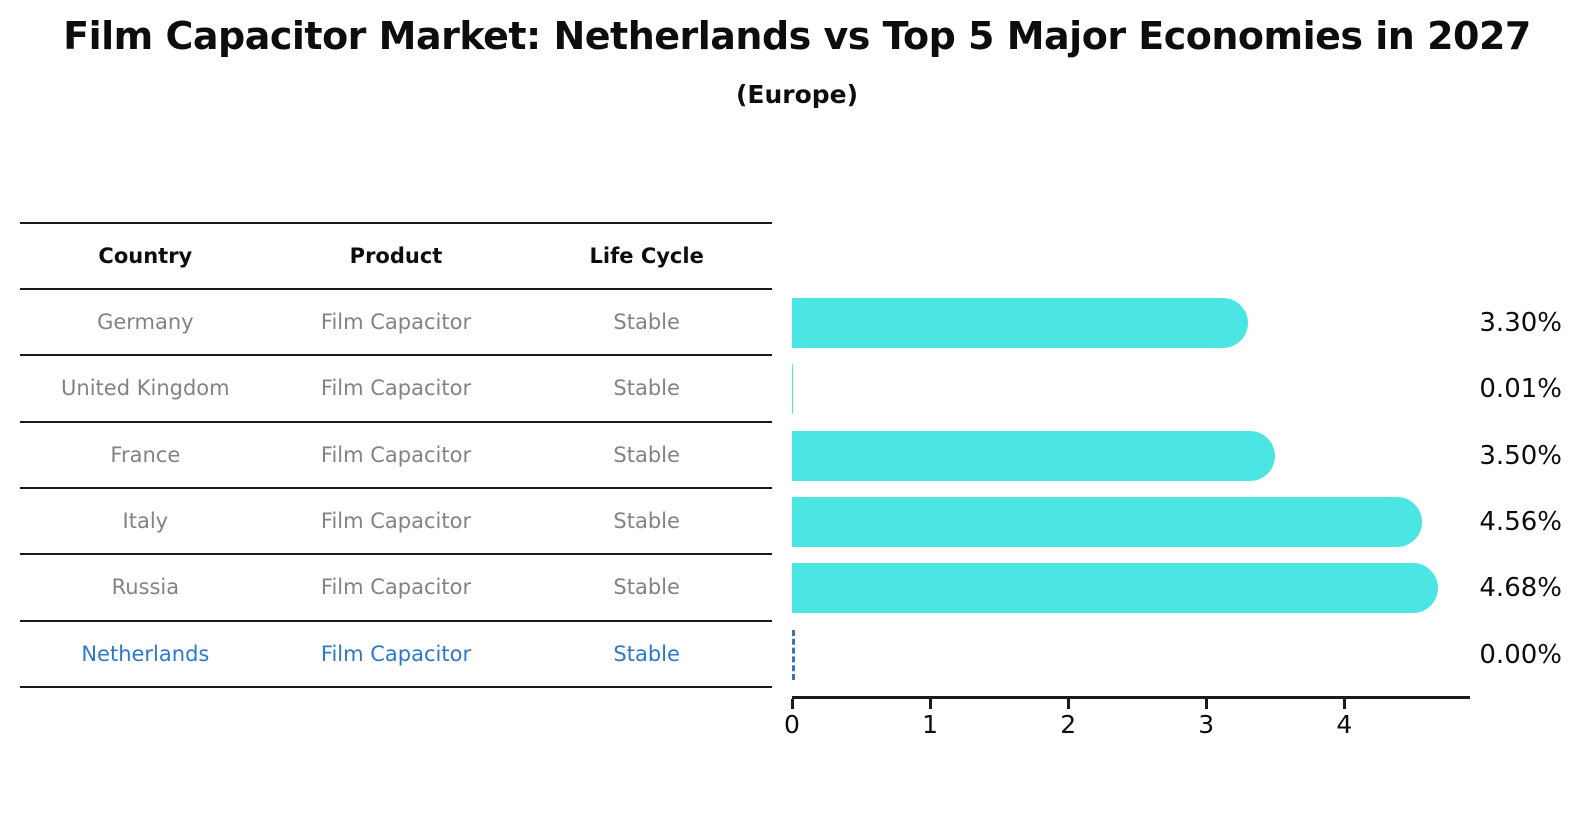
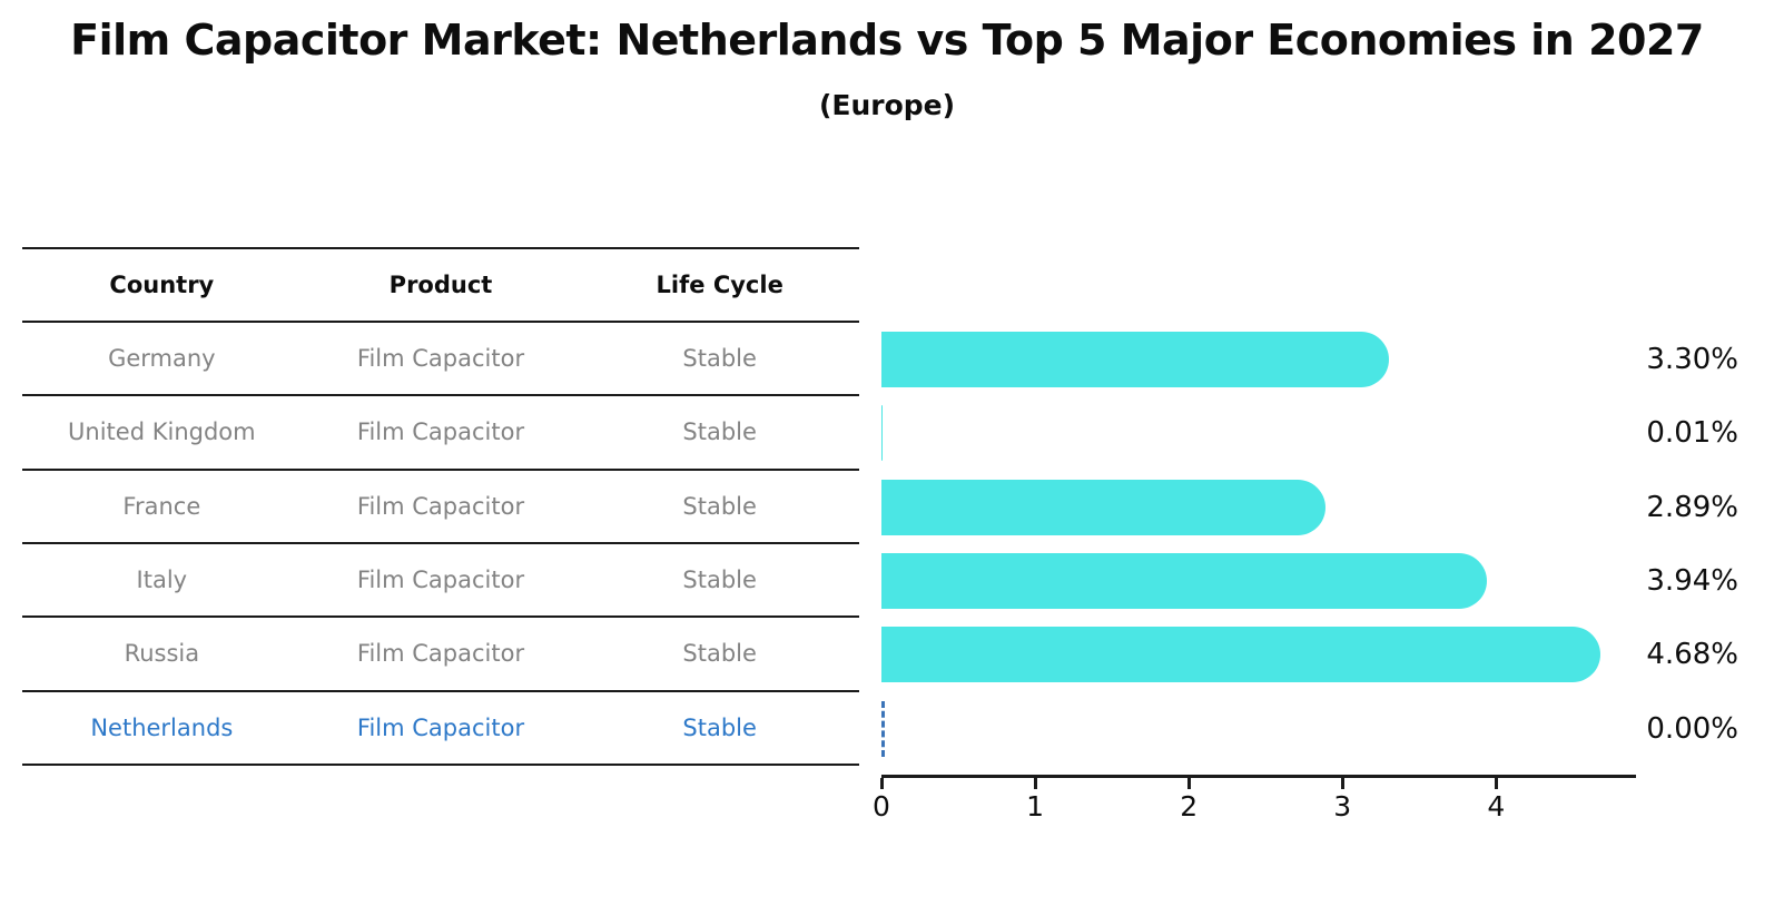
France: 3.50% -> 2.89%
Italy: 4.56% -> 3.94%
